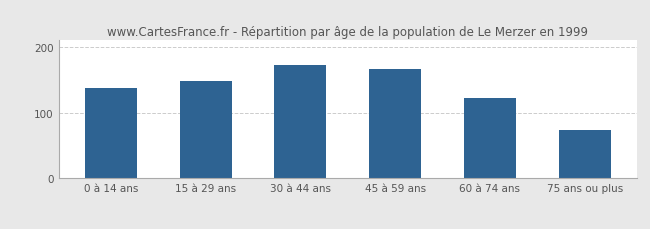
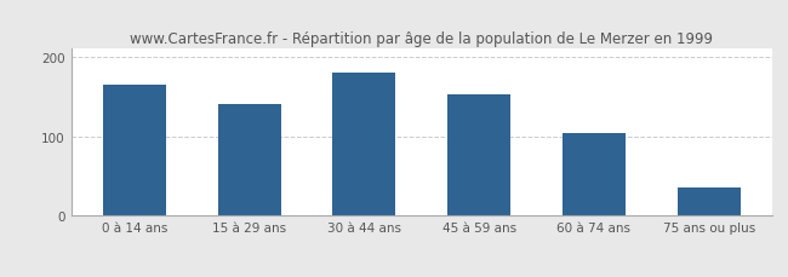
0 à 14 ans: 138 -> 165
15 à 29 ans: 148 -> 140
30 à 44 ans: 172 -> 180
45 à 59 ans: 166 -> 153
60 à 74 ans: 122 -> 104
75 ans ou plus: 74 -> 35
